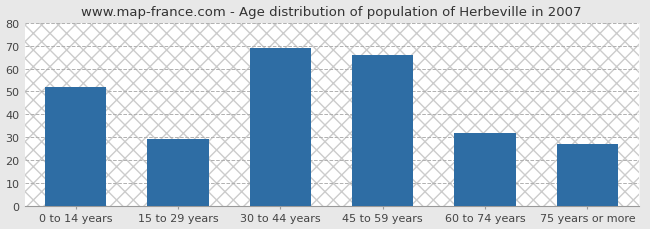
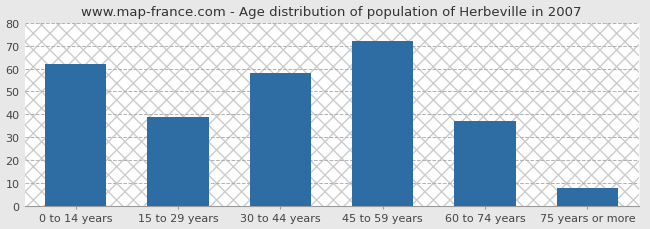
0 to 14 years: 52 -> 62
15 to 29 years: 29 -> 39
30 to 44 years: 69 -> 58
45 to 59 years: 66 -> 72
60 to 74 years: 32 -> 37
75 years or more: 27 -> 8
